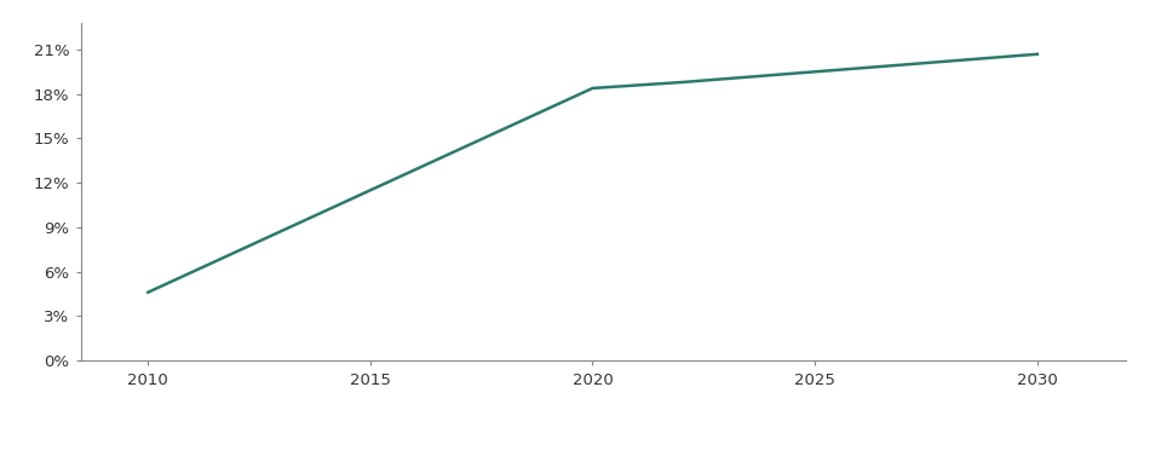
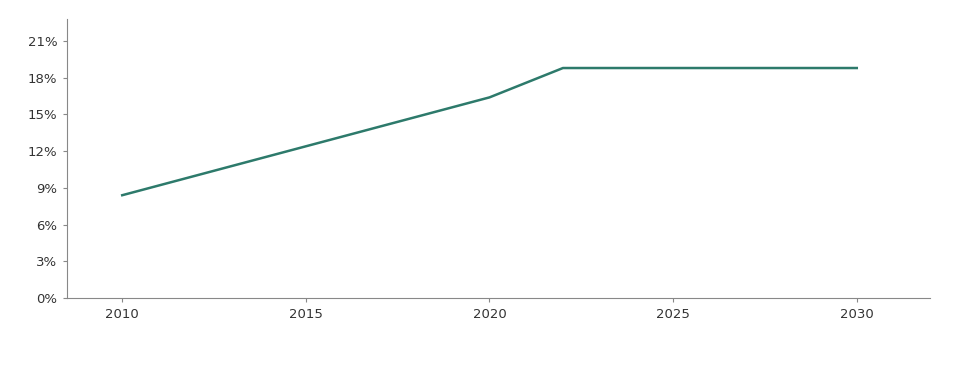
2010: 4.6% -> 8.4%
2020: 18.4% -> 16.4%
2030: 20.7% -> 18.8%
